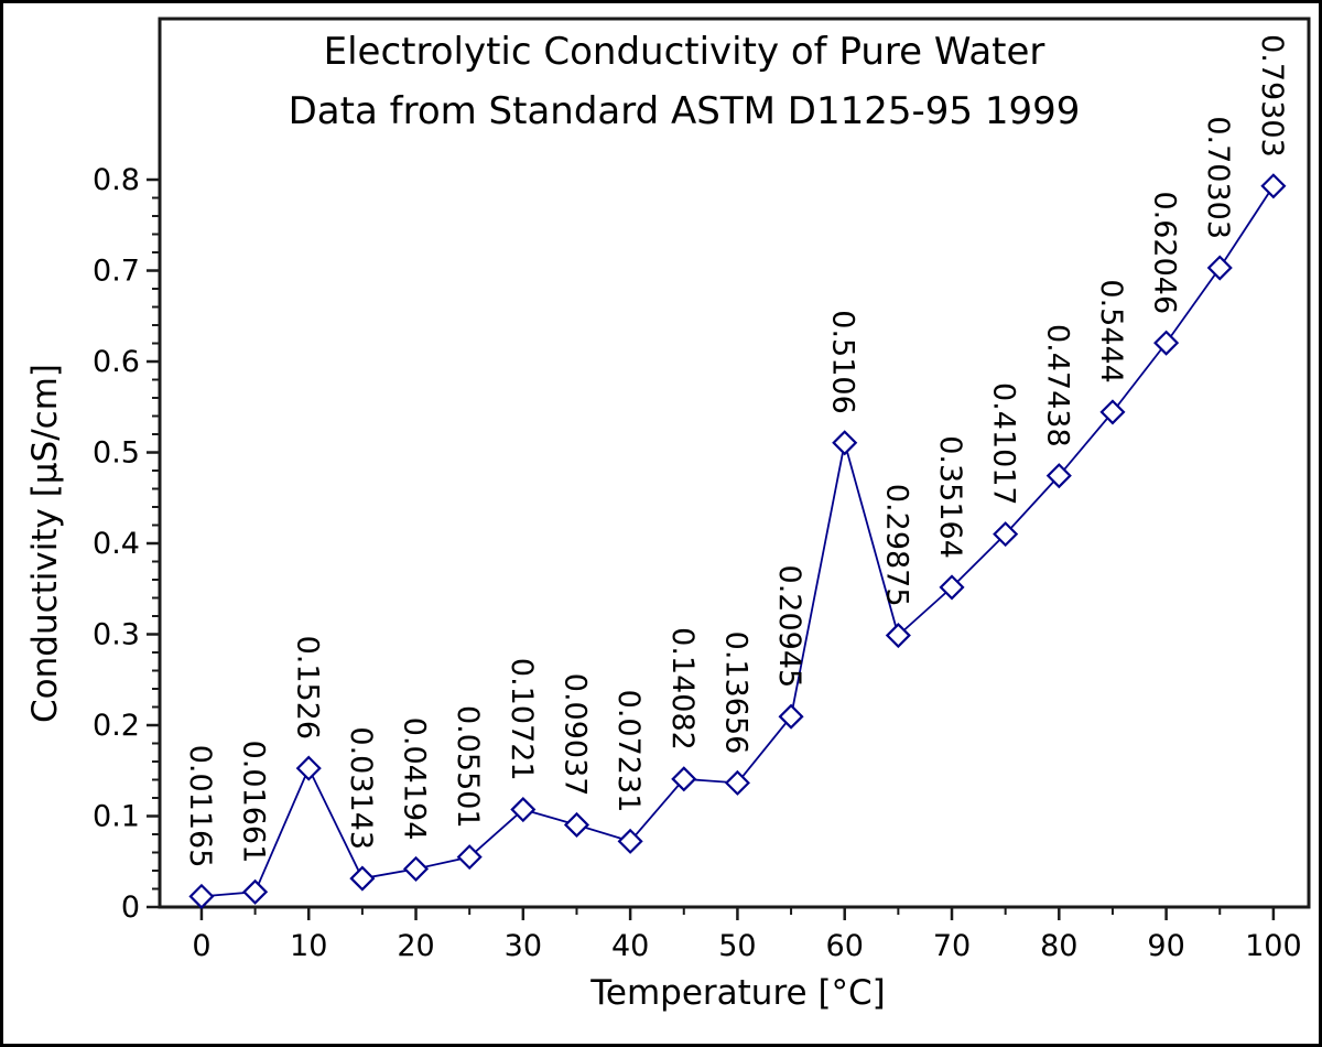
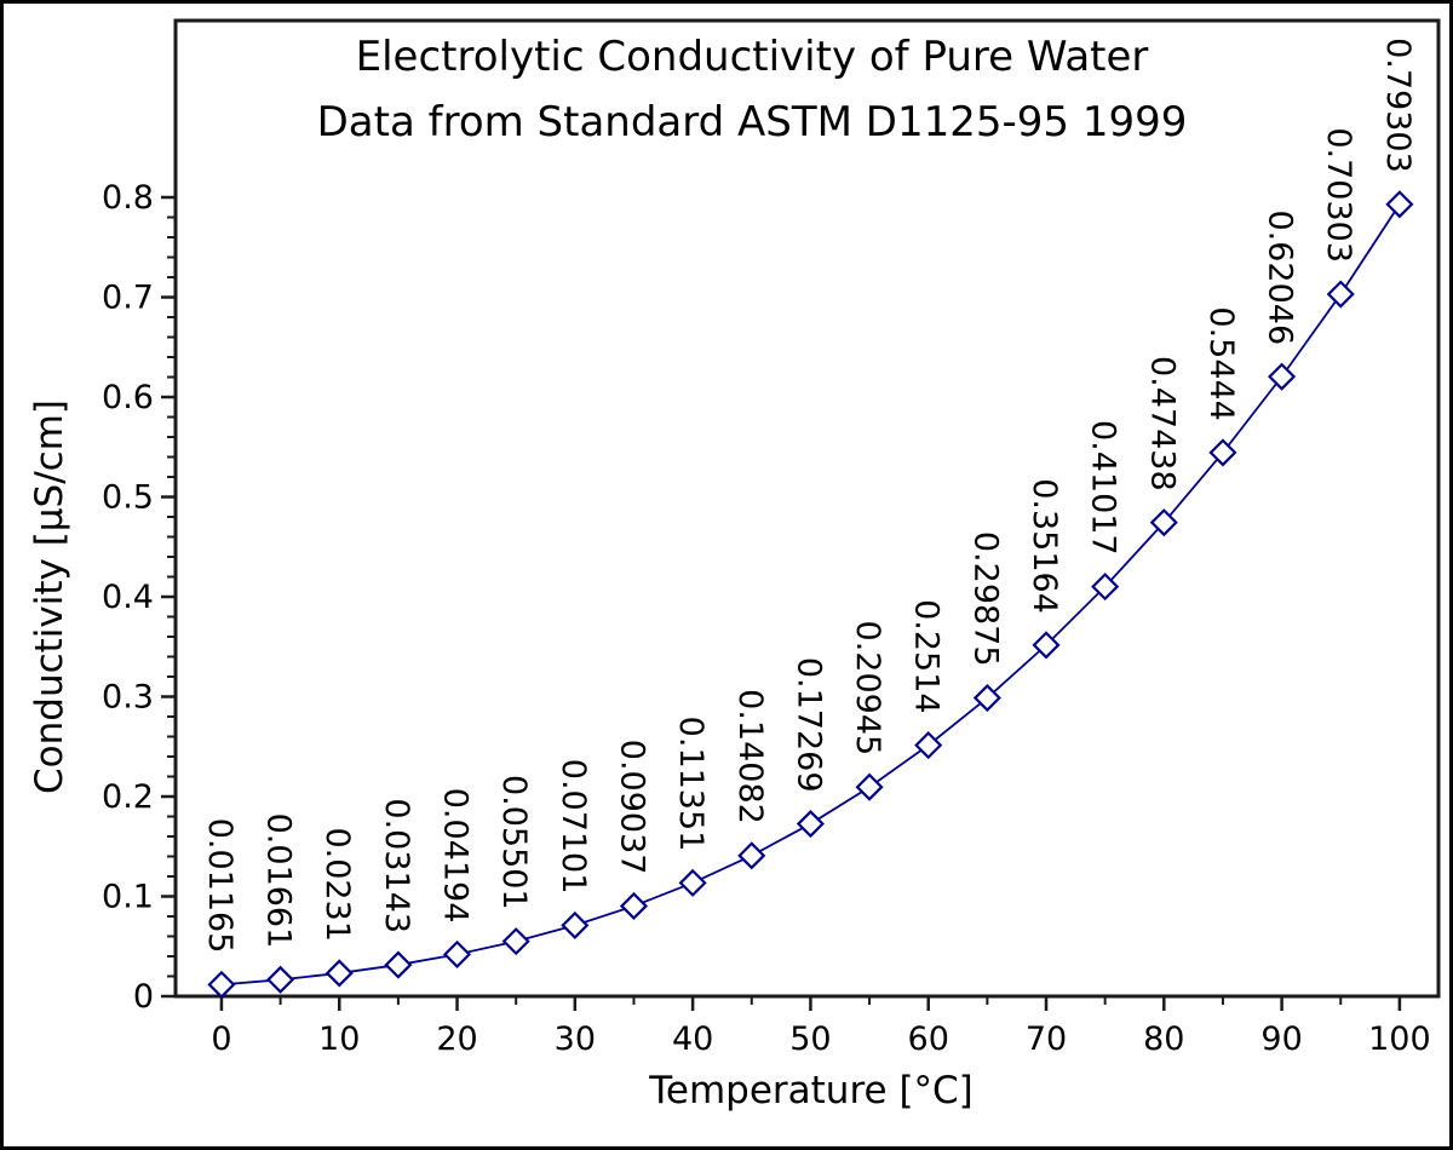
10: 0.1526 -> 0.0231
30: 0.10721 -> 0.07101
40: 0.07231 -> 0.11351
50: 0.13656 -> 0.17269
60: 0.5106 -> 0.2514
